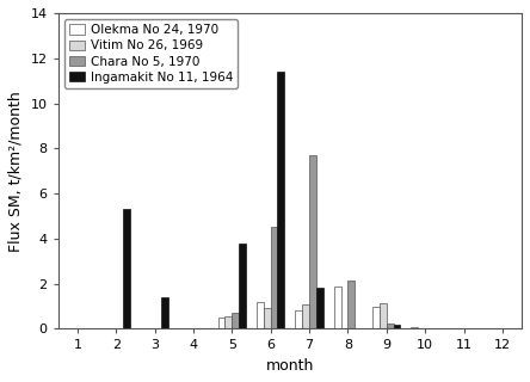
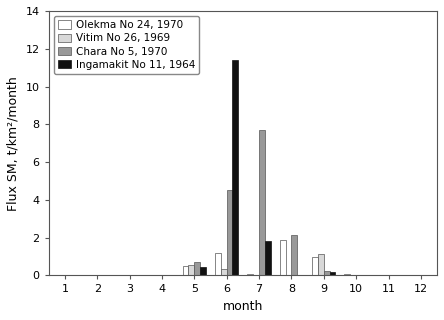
Ingamakit No 11, 1964/2: 5.3 -> 0.1
Ingamakit No 11, 1964/3: 1.4 -> 0.1
Ingamakit No 11, 1964/5: 3.8 -> 0.5
Vitim No 26, 1969/6: 0.9 -> 0.3
Olekma No 24, 1970/7: 0.8 -> 0.1
Vitim No 26, 1969/7: 1.1 -> 0.1
